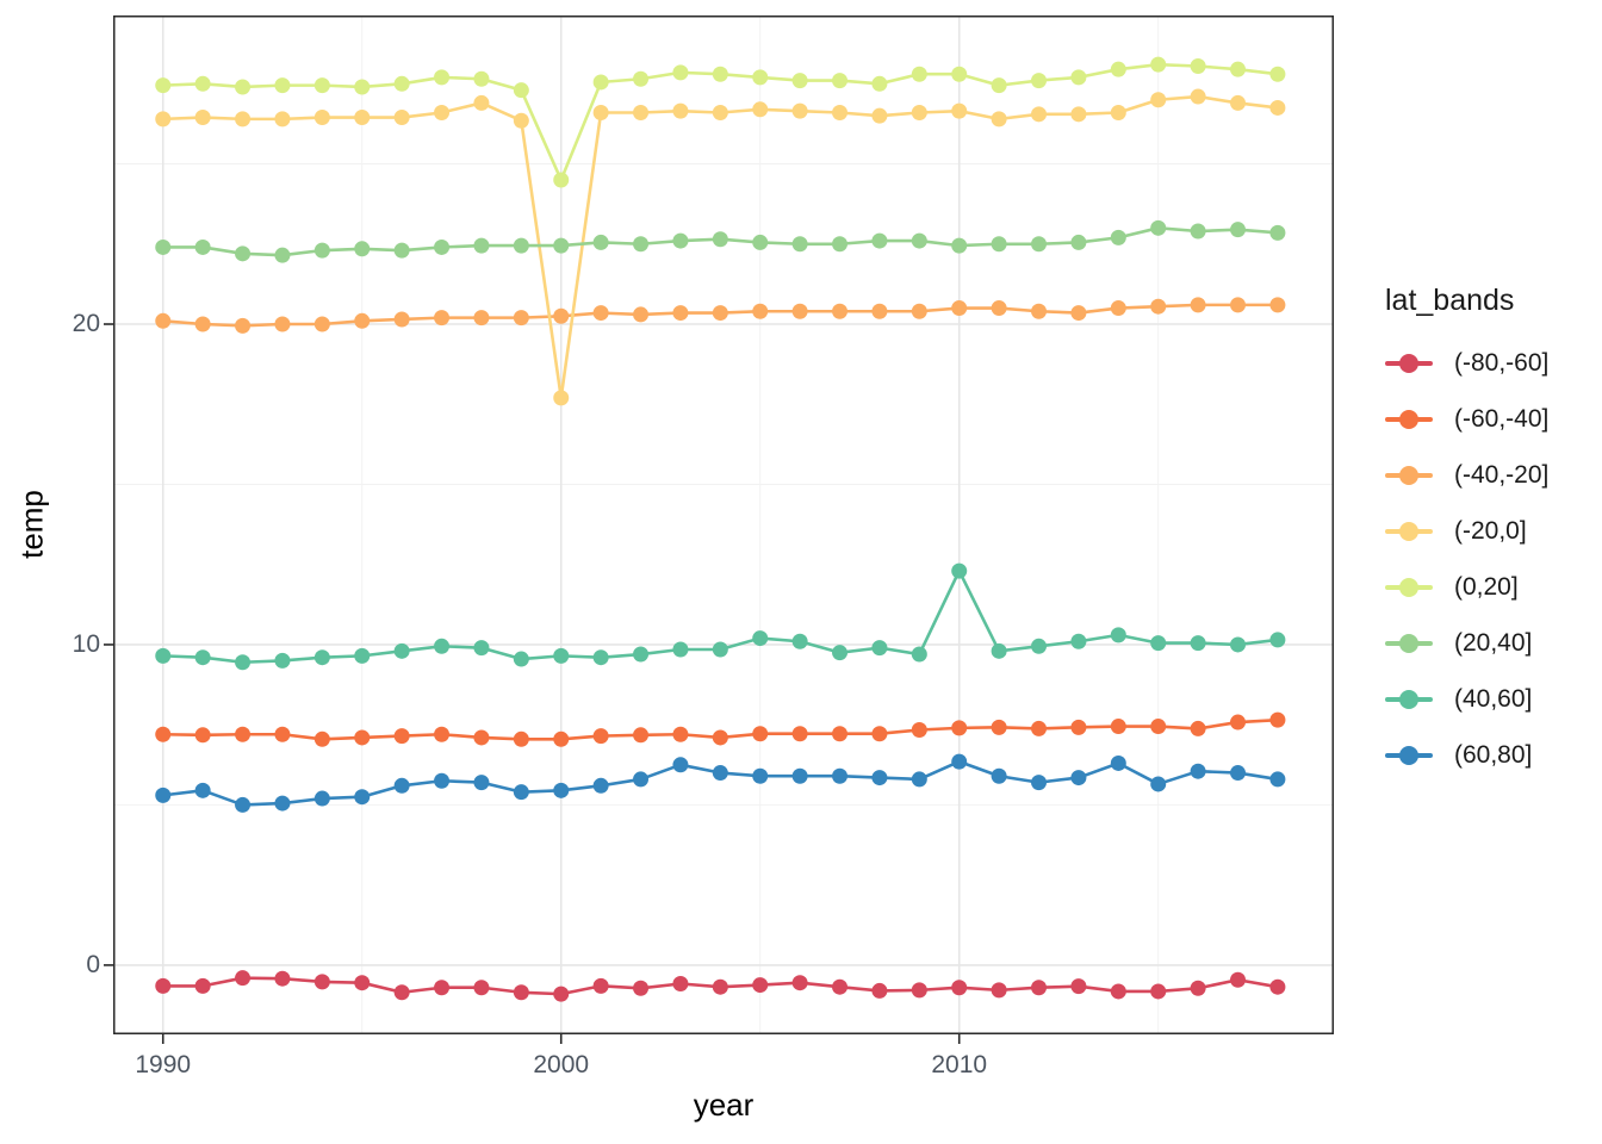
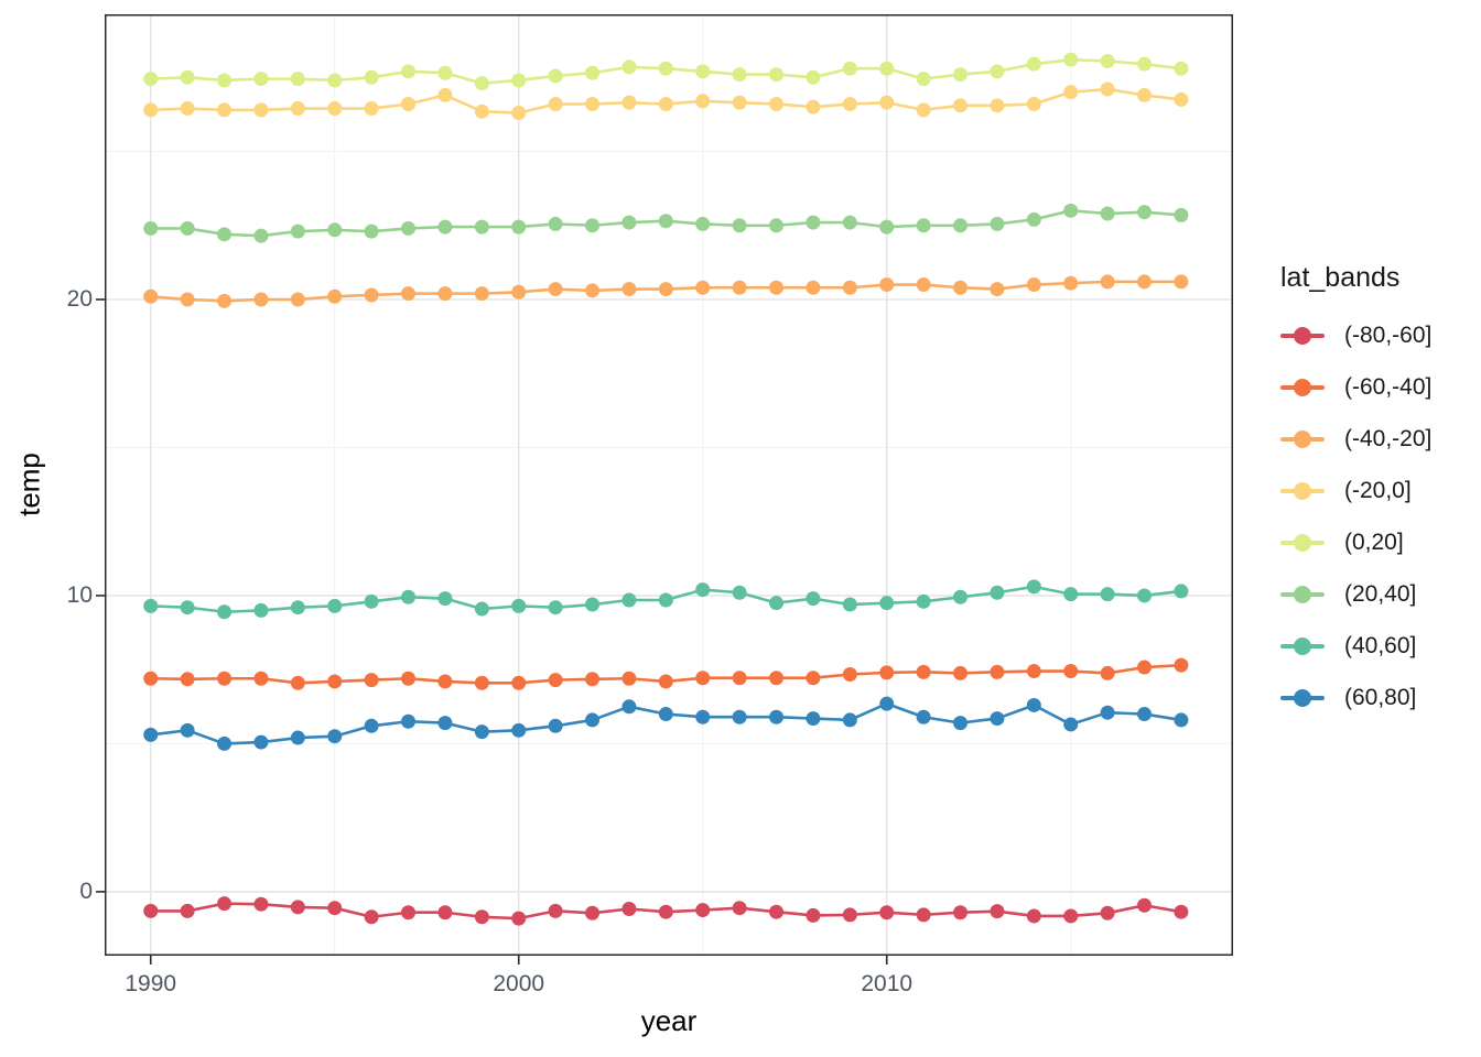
(-20,0]/2000: 17.7 -> 26.3
(0,20]/2000: 24.5 -> 27.4
(40,60]/2010: 12.3 -> 9.8
